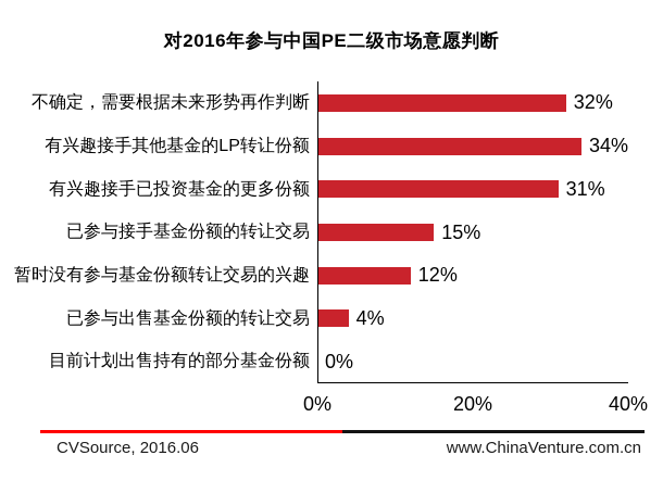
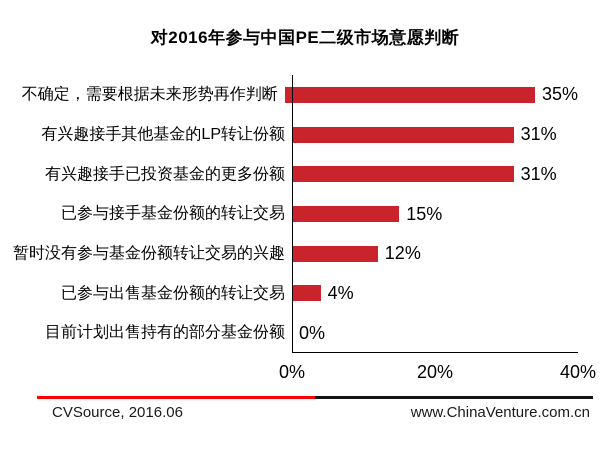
不确定，需要根据未来形势再作判断: 32% -> 35%
有兴趣接手其他基金的LP转让份额: 34% -> 31%
